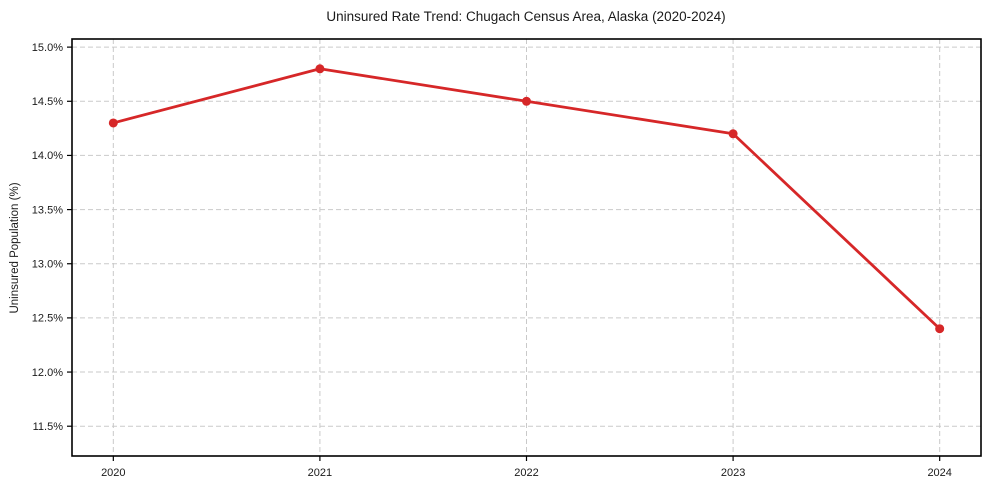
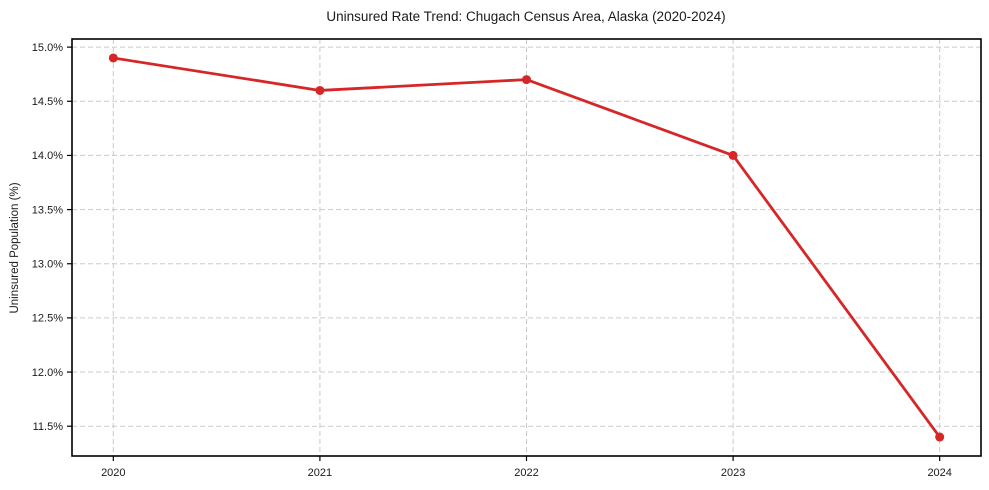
2020: 14.3% -> 14.9%
2021: 14.8% -> 14.6%
2022: 14.5% -> 14.7%
2023: 14.2% -> 14.0%
2024: 12.4% -> 11.4%
